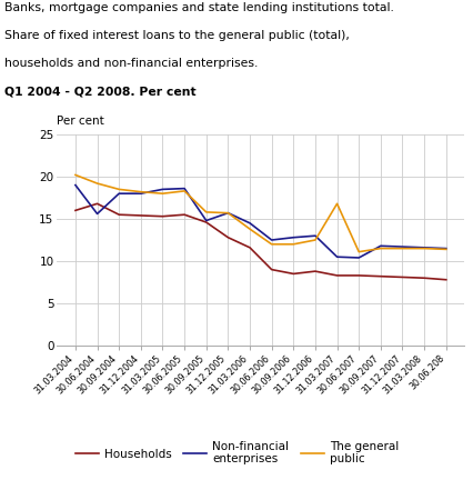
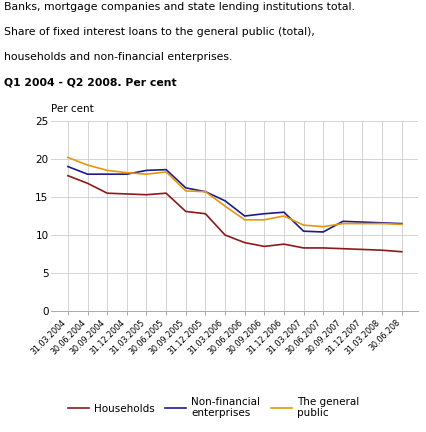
Households/31.03.2004: 16.0 -> 17.8
Non-financial enterprises/30.06.2004: 15.6 -> 18.0
Households/30.09.2005: 14.6 -> 13.1
Non-financial enterprises/30.09.2005: 14.8 -> 16.2
Households/31.03.2006: 11.6 -> 10.0
The general public/31.03.2007: 16.8 -> 11.3
